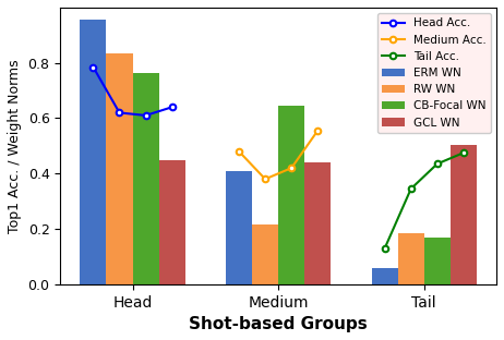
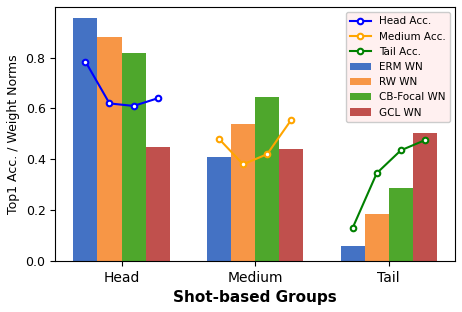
RW WN/Head: 0.835 -> 0.880
CB-Focal WN/Head: 0.765 -> 0.820
RW WN/Medium: 0.215 -> 0.540
CB-Focal WN/Tail: 0.170 -> 0.285
